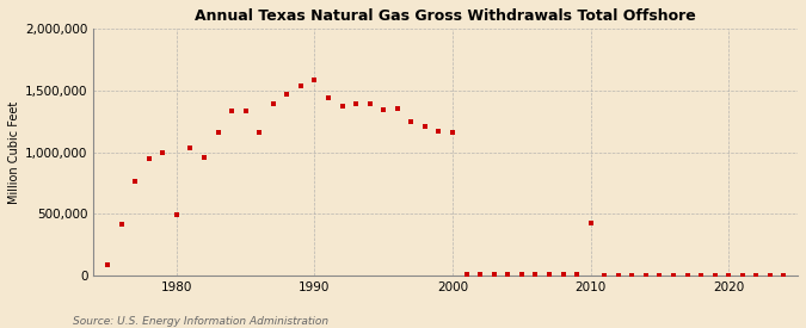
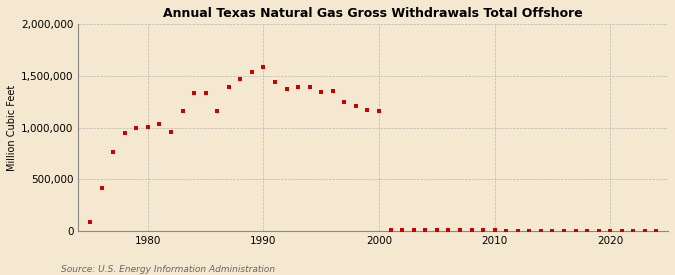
1980: 490,000 -> 1,010,000
2010: 430,000 -> 10,000
